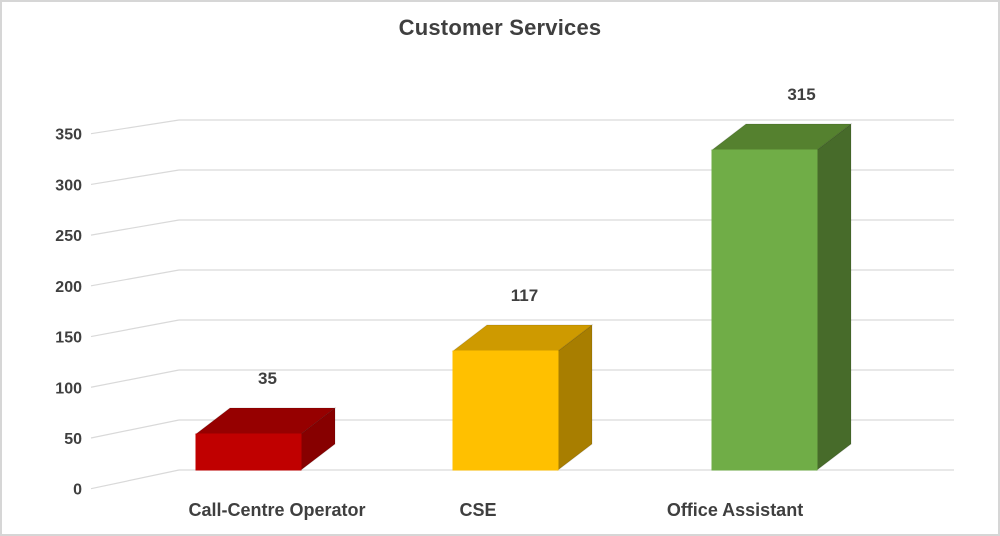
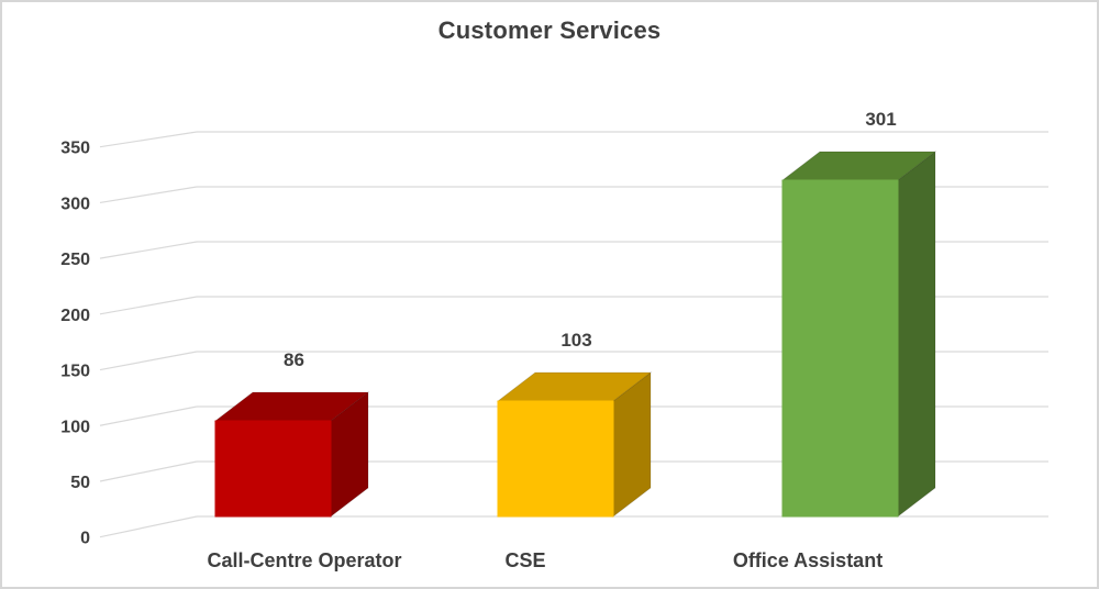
Call-Centre Operator: 35 -> 86
CSE: 117 -> 103
Office Assistant: 315 -> 301
